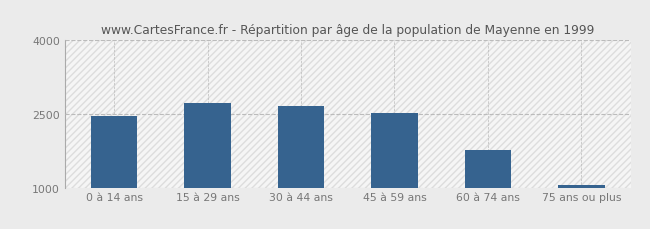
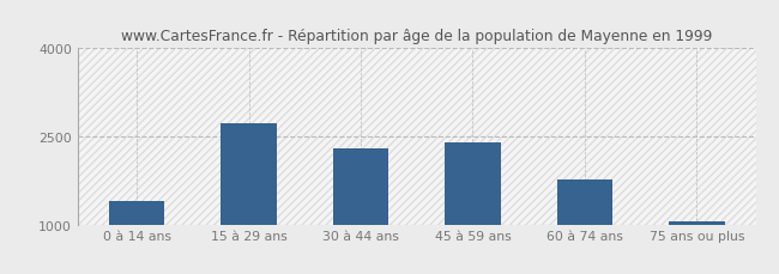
0 à 14 ans: 2450 -> 1400
30 à 44 ans: 2670 -> 2300
45 à 59 ans: 2520 -> 2400
